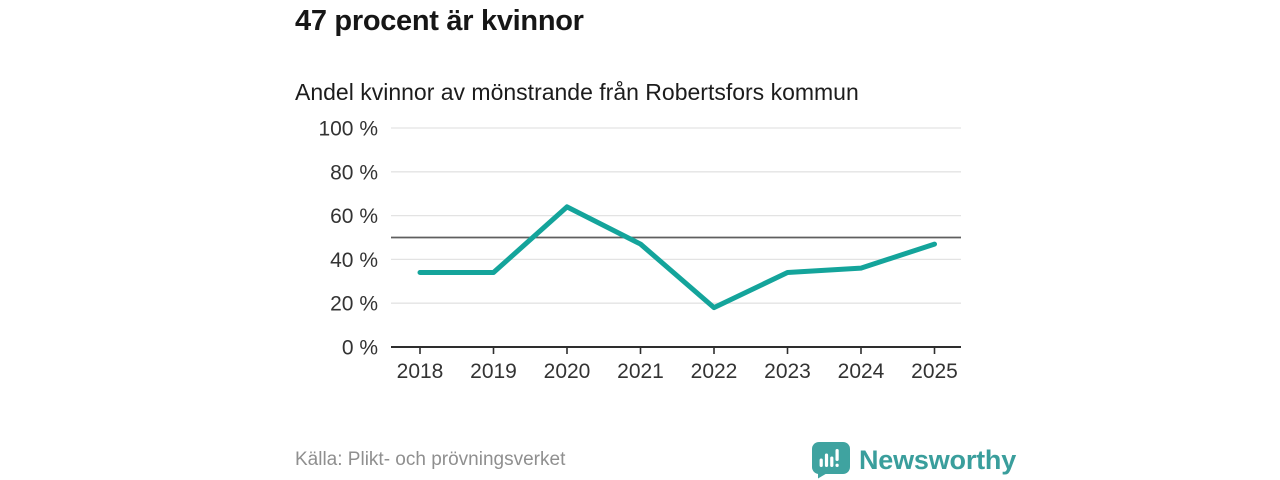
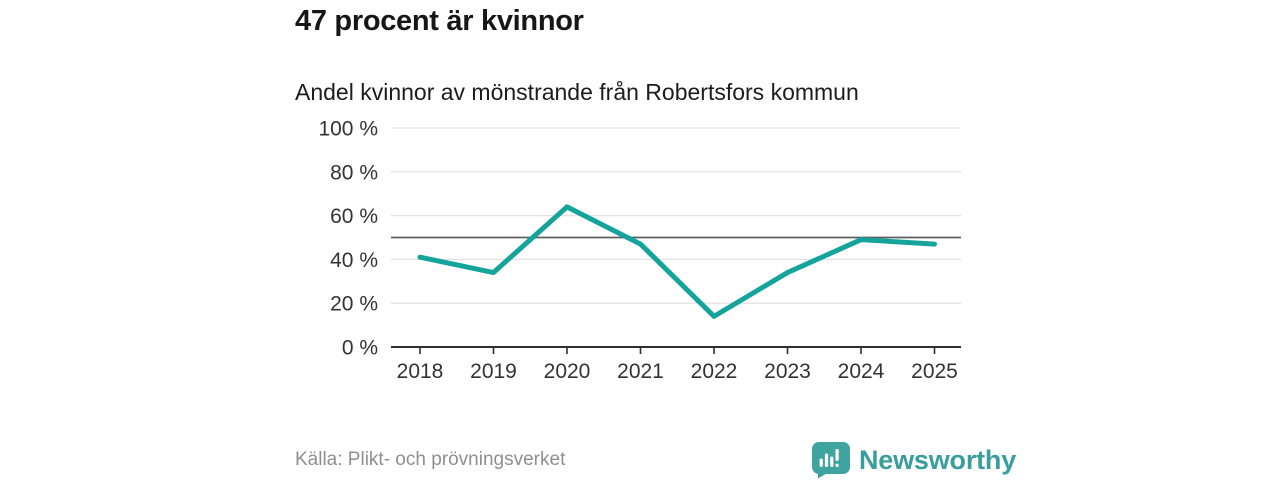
2018: 34% -> 41%
2022: 18% -> 14%
2024: 36% -> 49%
